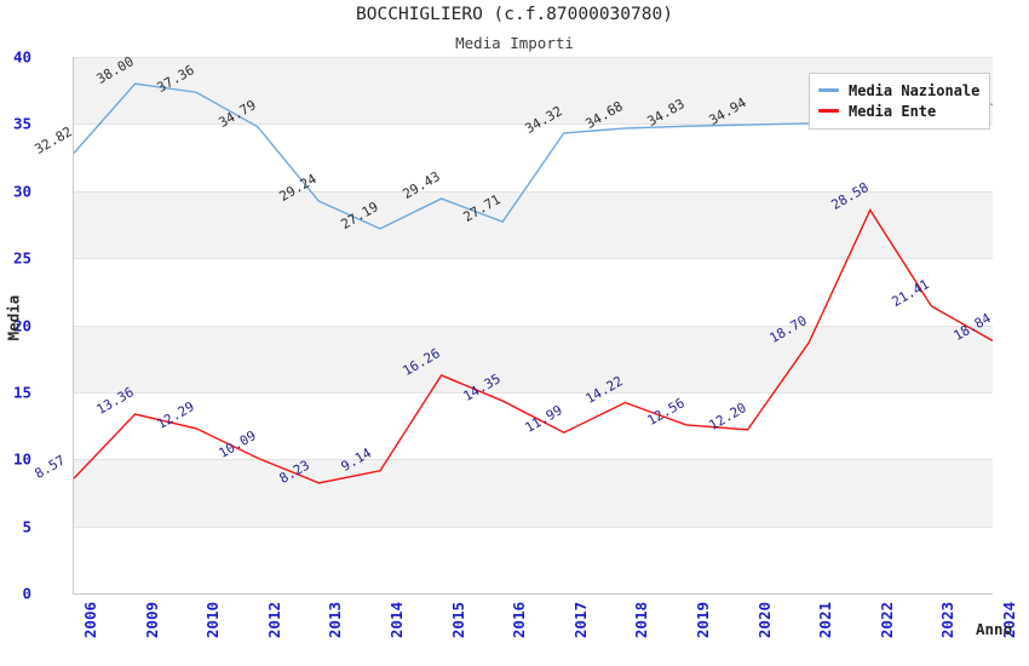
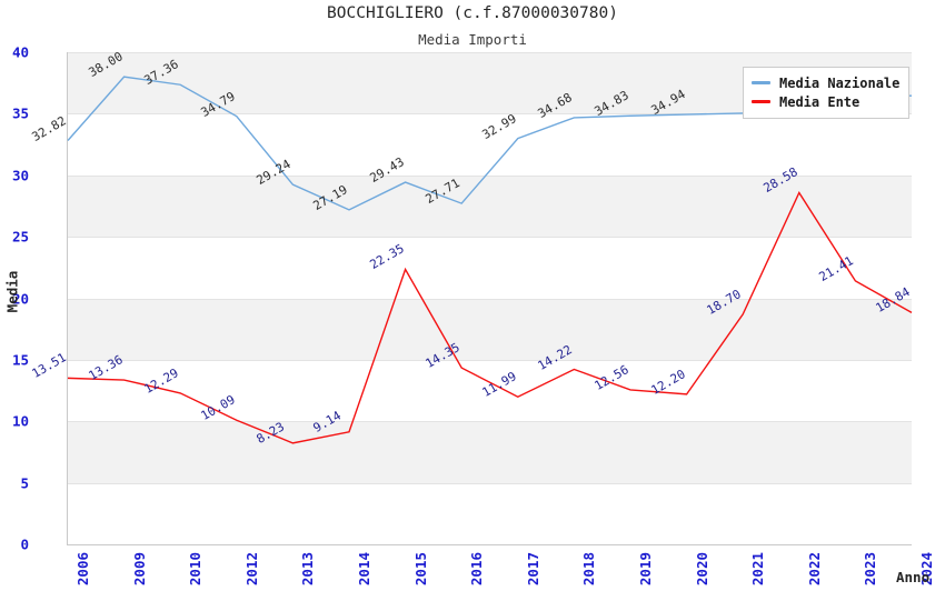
Media Ente/2006: 8.57 -> 13.51
Media Ente/2015: 16.26 -> 22.35
Media Nazionale/2017: 34.32 -> 32.99
